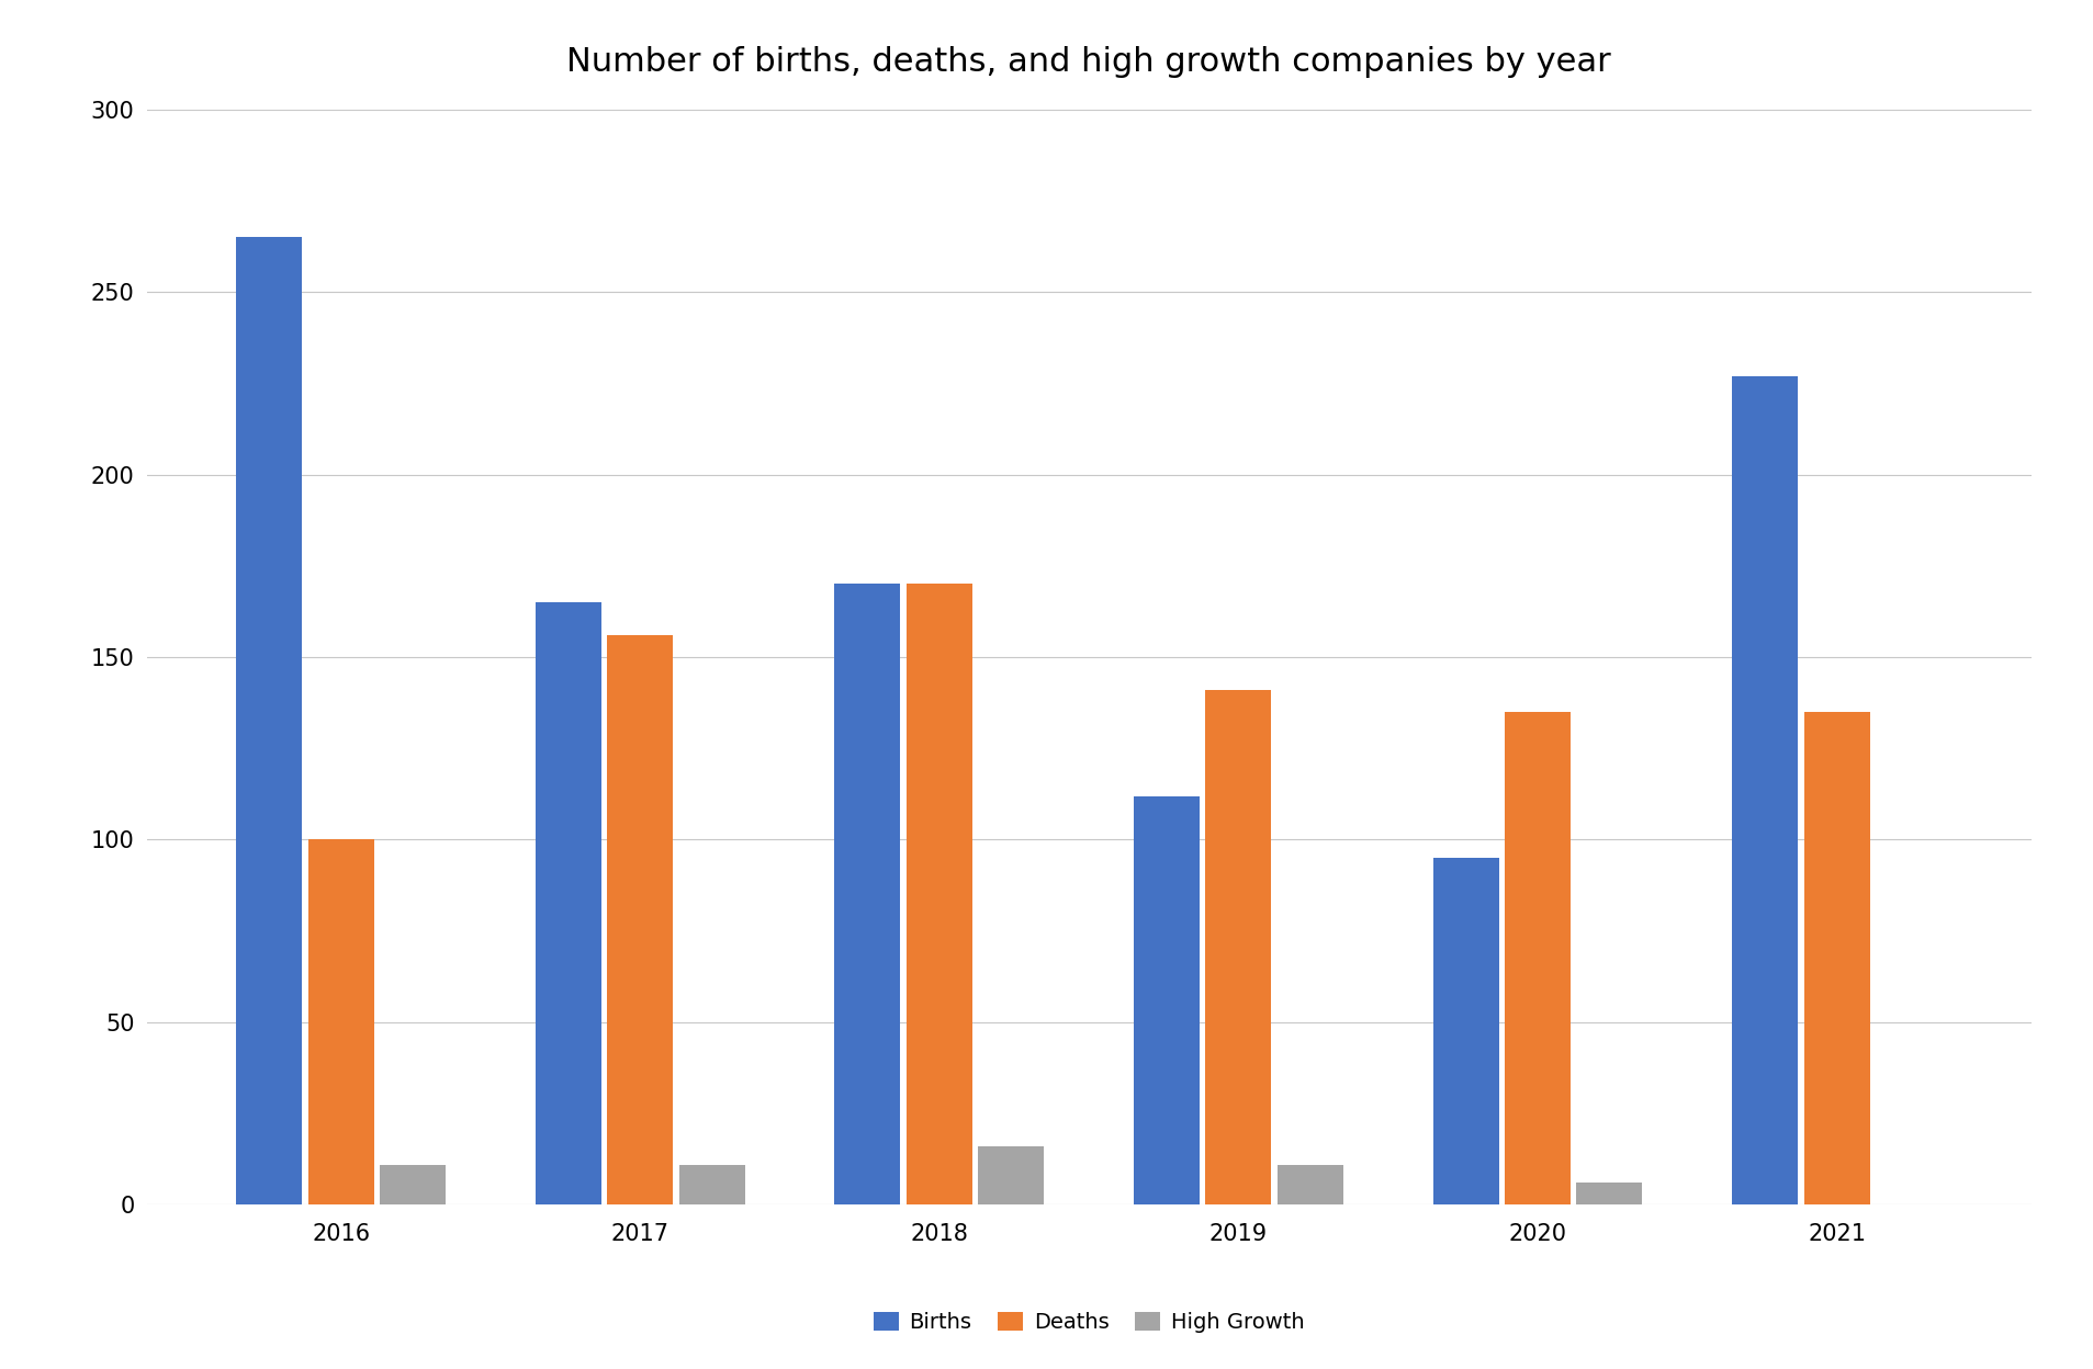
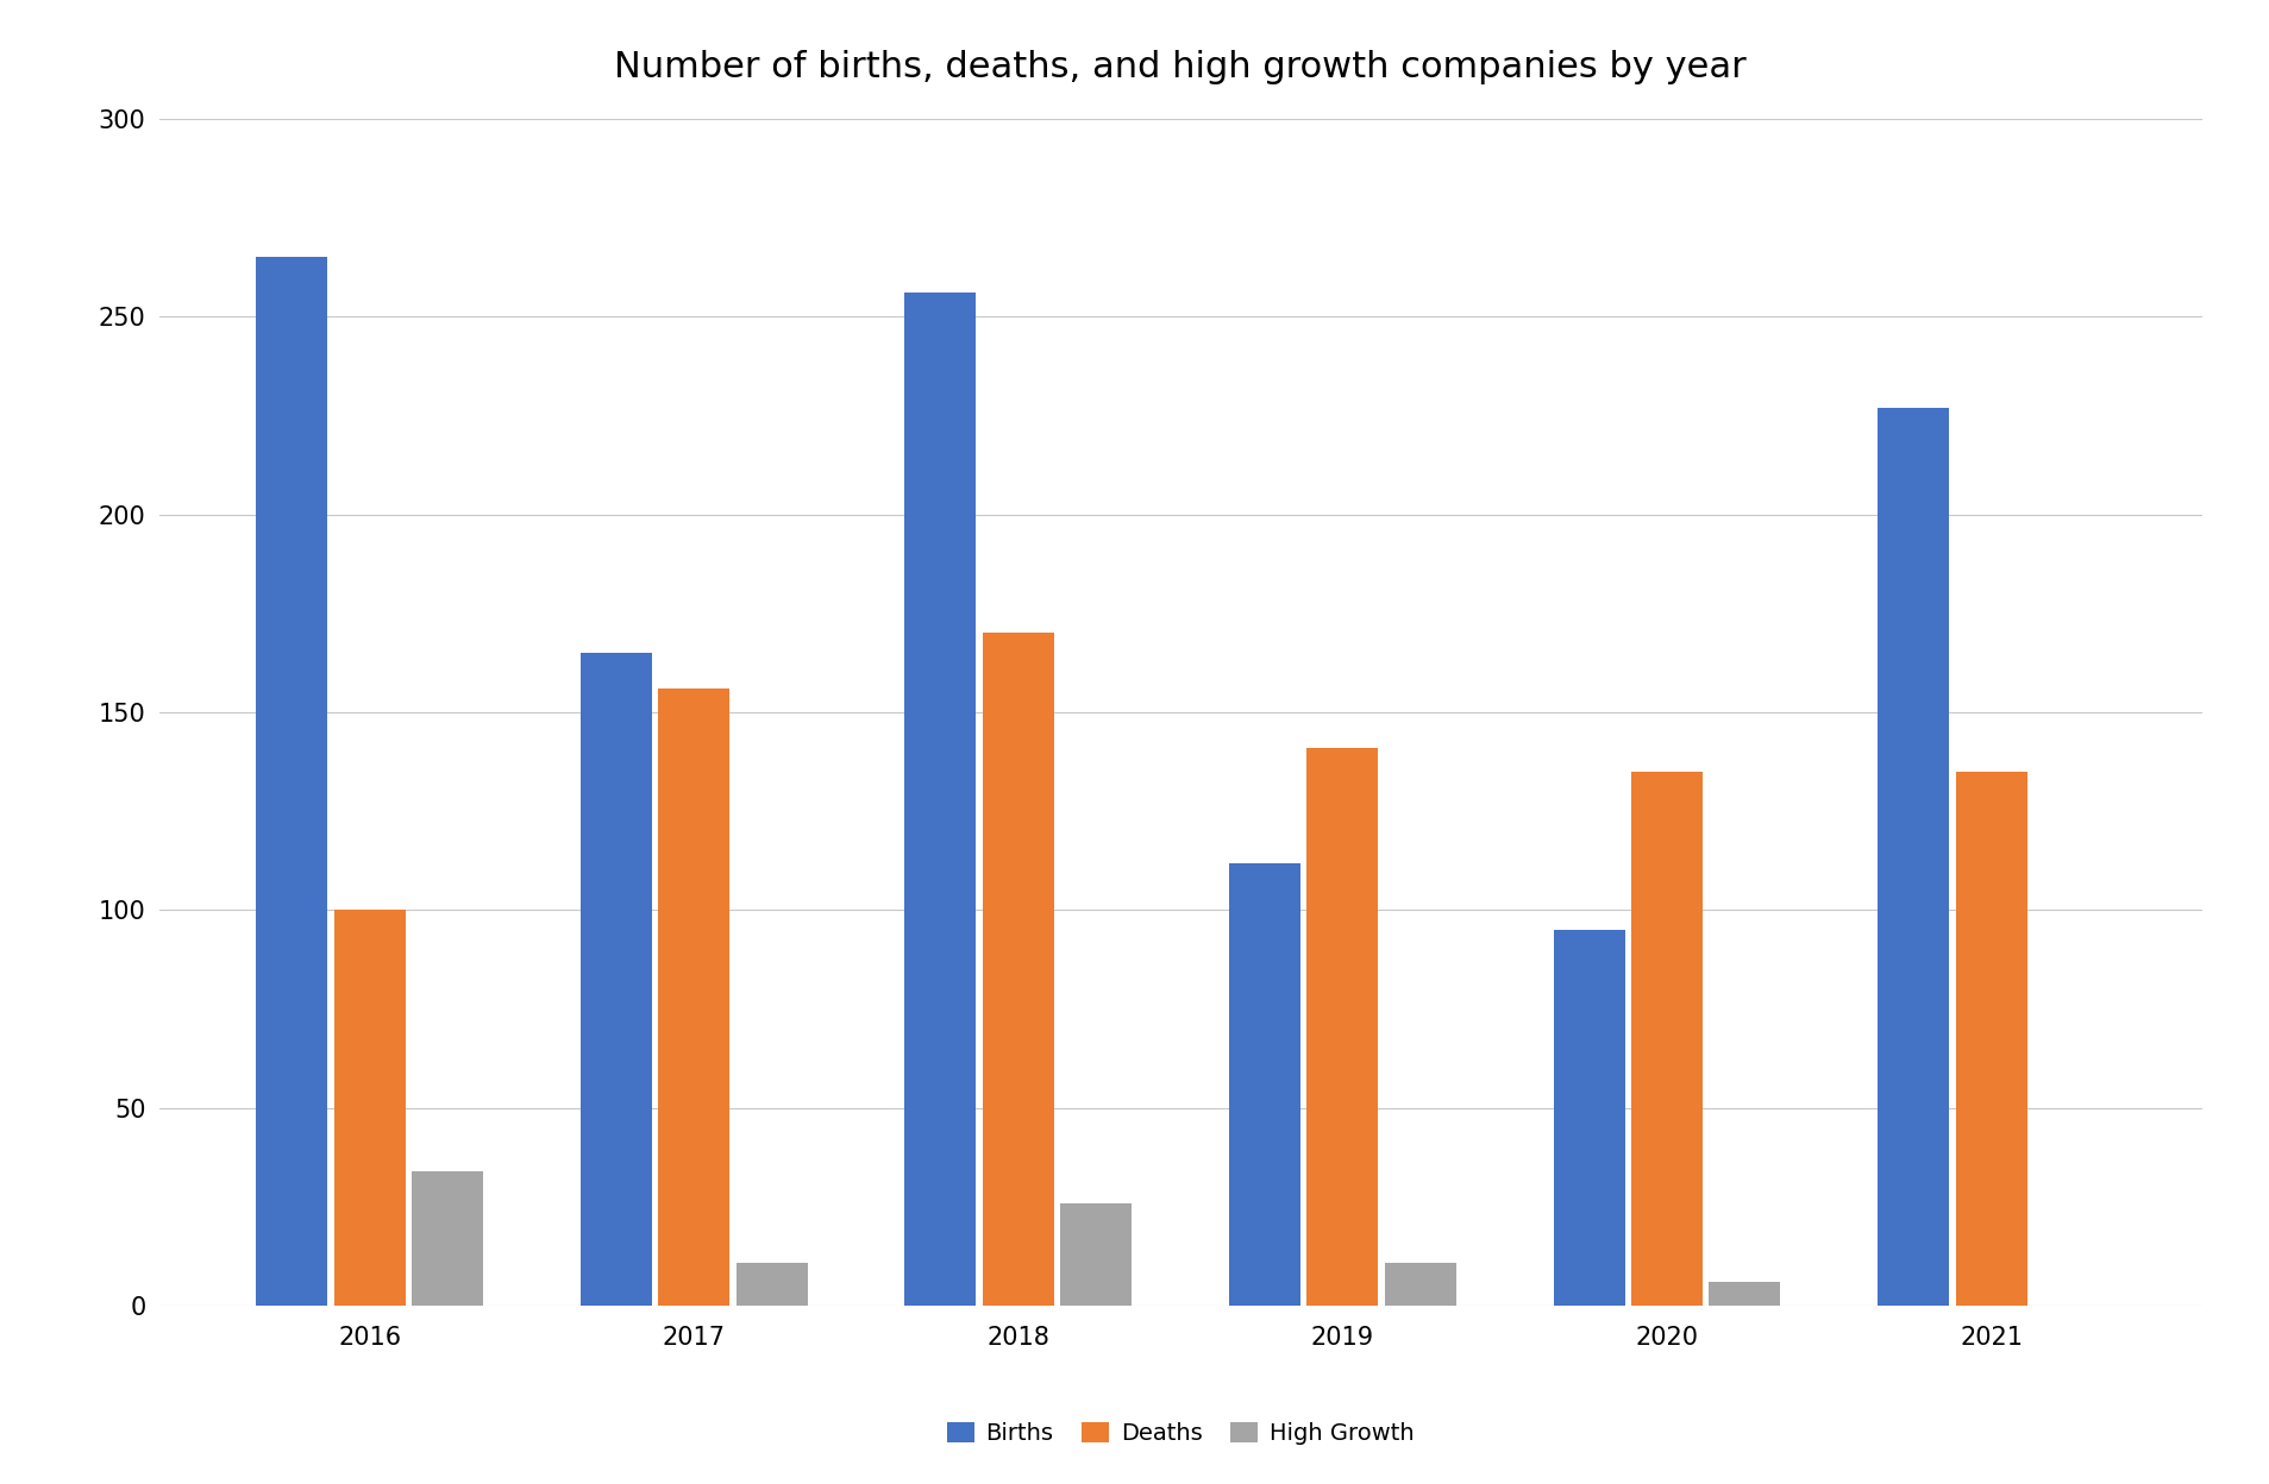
High Growth/2016: 11 -> 34
Births/2018: 170 -> 256
High Growth/2018: 16 -> 26
